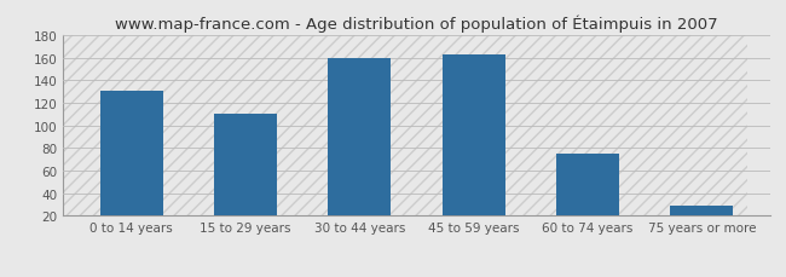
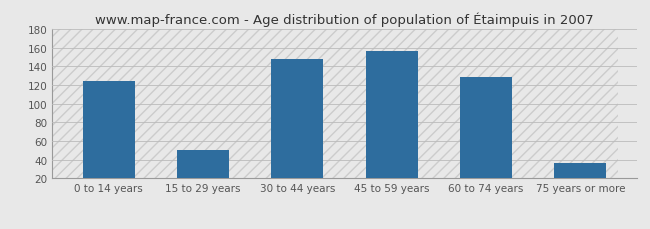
0 to 14 years: 131 -> 124
15 to 29 years: 110 -> 50
30 to 44 years: 160 -> 148
45 to 59 years: 163 -> 156
60 to 74 years: 75 -> 128
75 years or more: 29 -> 36
